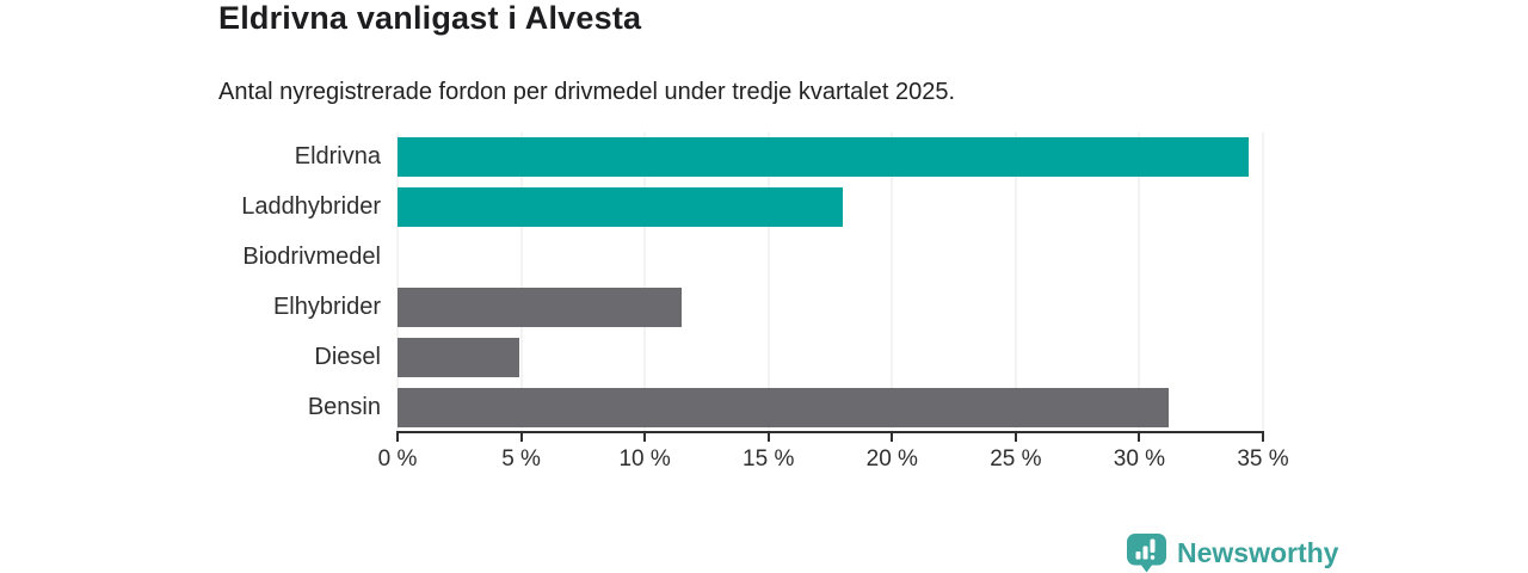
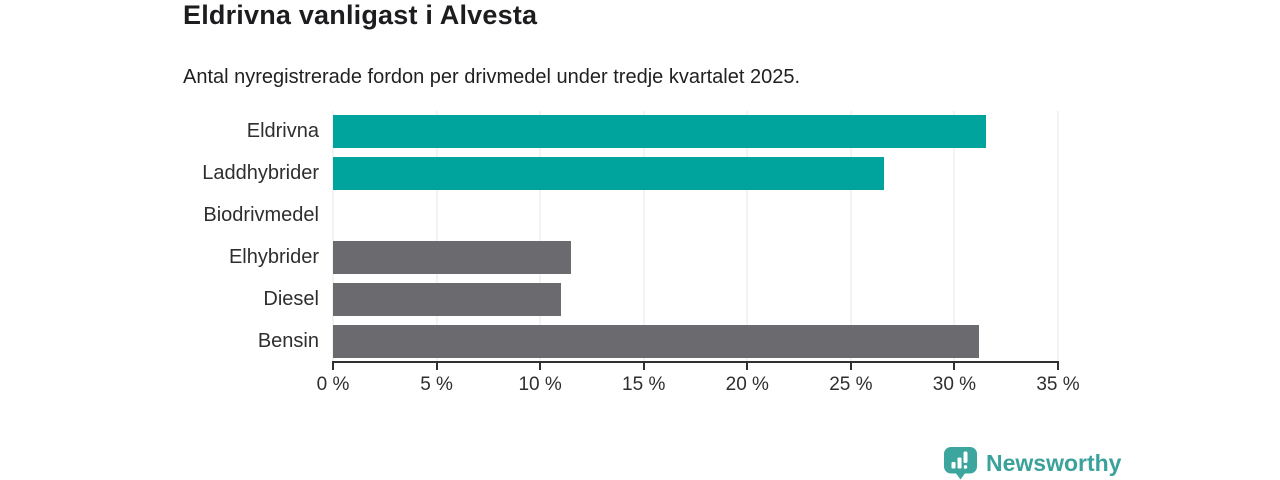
Eldrivna: 34.4% -> 31.5%
Laddhybrider: 18.0% -> 26.6%
Diesel: 4.9% -> 11.0%
